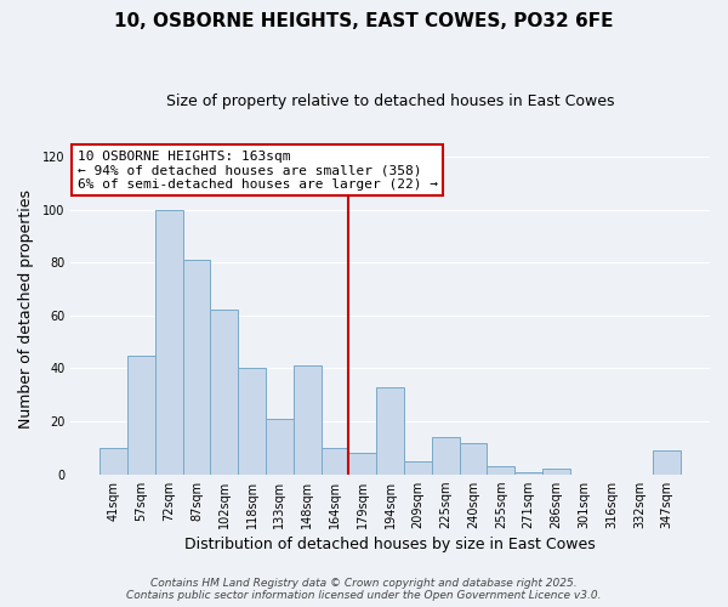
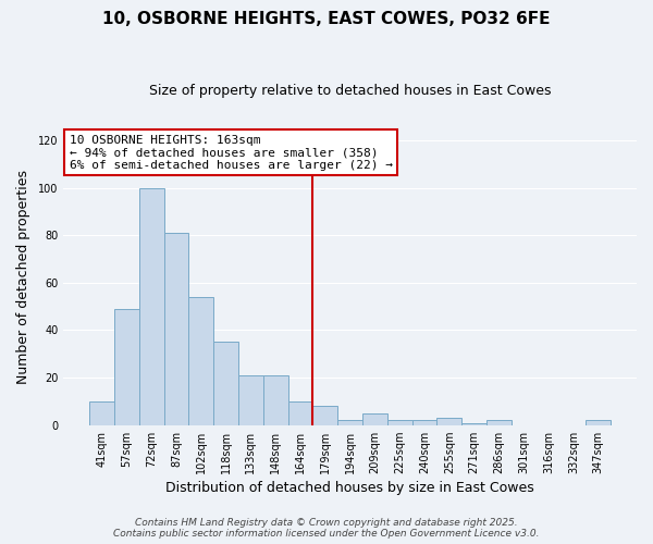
57sqm: 45 -> 49
102sqm: 62 -> 54
118sqm: 40 -> 35
148sqm: 41 -> 21
194sqm: 33 -> 2
225sqm: 14 -> 2
240sqm: 12 -> 2
347sqm: 9 -> 2
